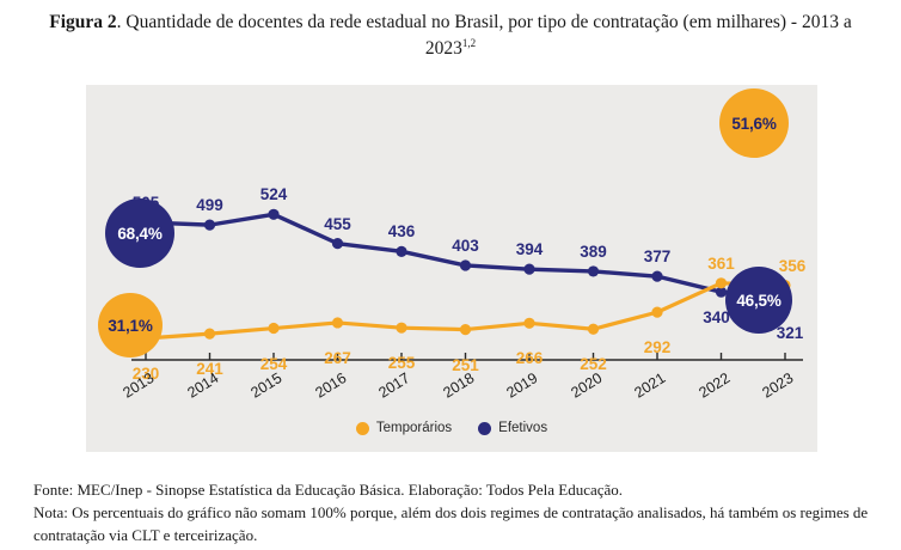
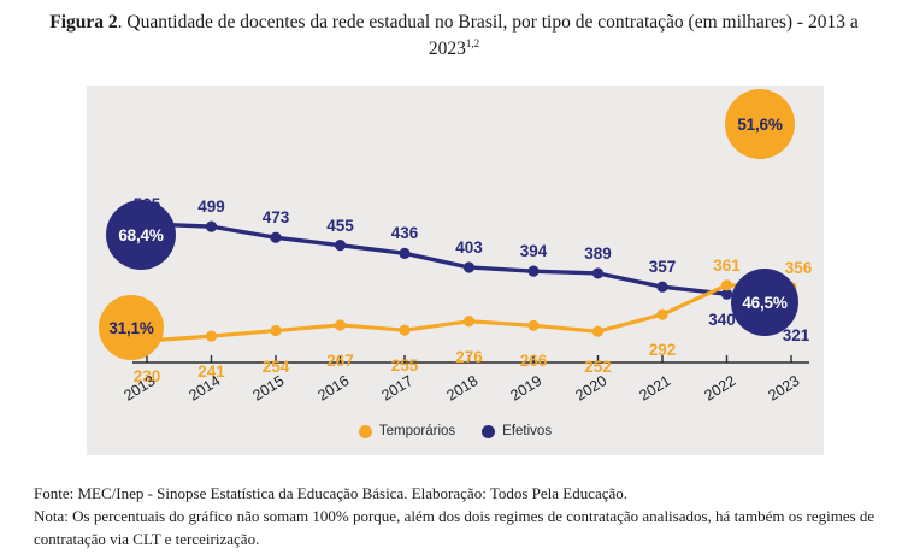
Efetivos/2015: 524 -> 473
Temporários/2018: 251 -> 276
Efetivos/2021: 377 -> 357
